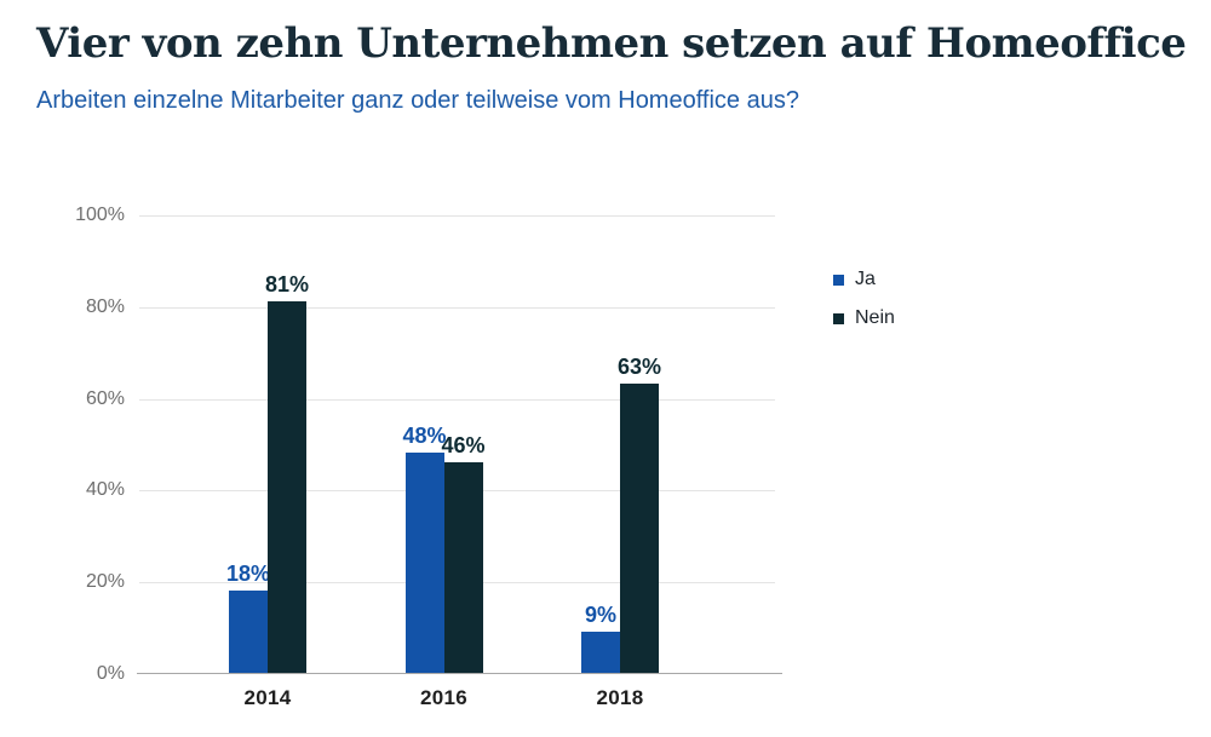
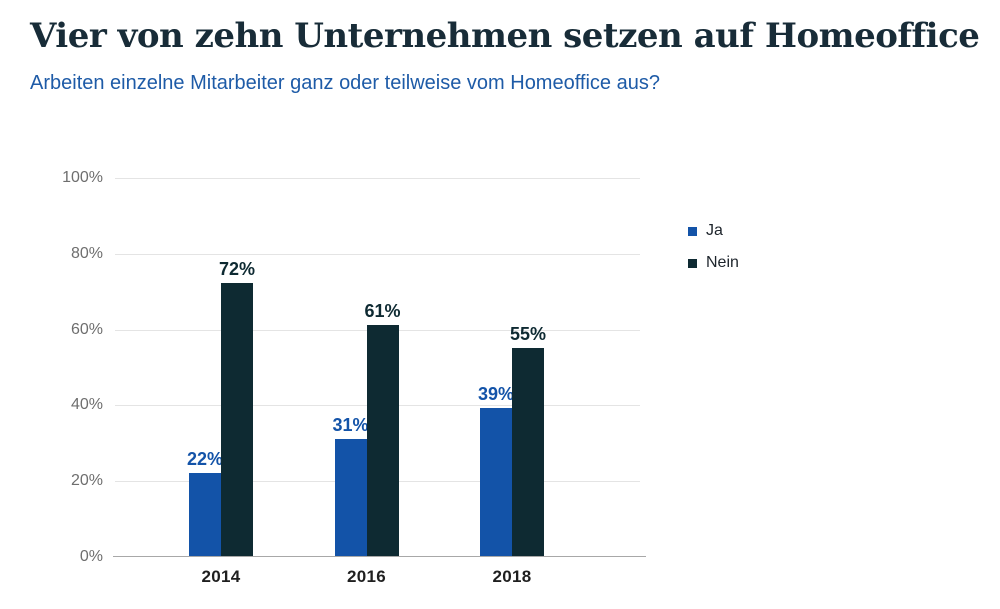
Ja/2014: 18% -> 22%
Nein/2014: 81% -> 72%
Ja/2016: 48% -> 31%
Nein/2016: 46% -> 61%
Ja/2018: 9% -> 39%
Nein/2018: 63% -> 55%
